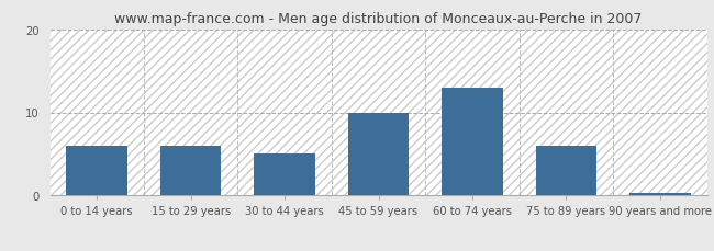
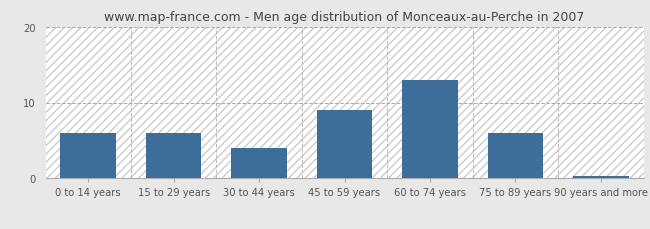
30 to 44 years: 5.0 -> 4.0
45 to 59 years: 10.0 -> 9.0
